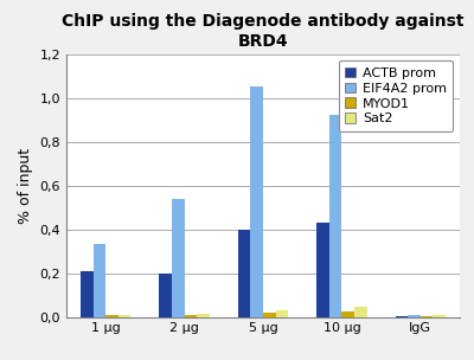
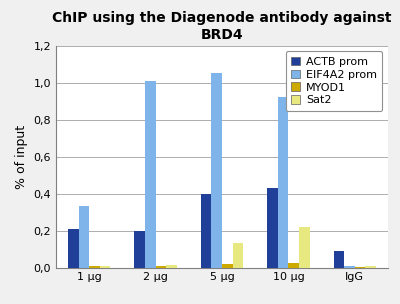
EIF4A2 prom/2 μg: 0,54 -> 1,01
Sat2/5 μg: 0,03 -> 0,13
Sat2/10 μg: 0,04 -> 0,22
ACTB prom/IgG: 0,01 -> 0,09
